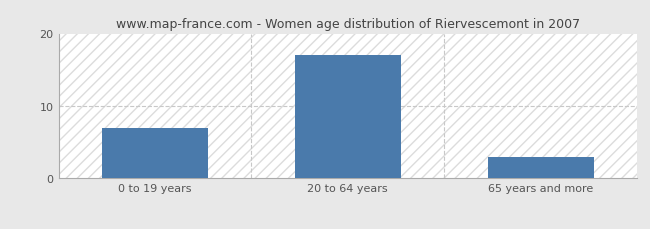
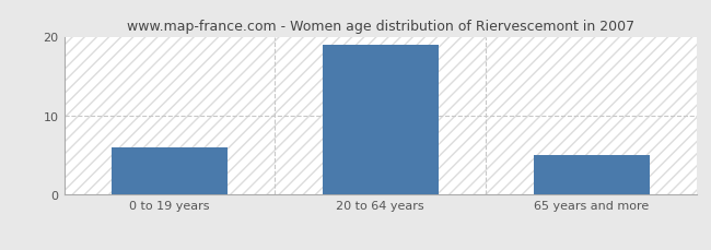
0 to 19 years: 7 -> 6
20 to 64 years: 17 -> 19
65 years and more: 3 -> 5
